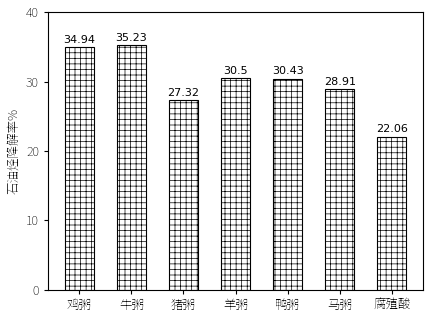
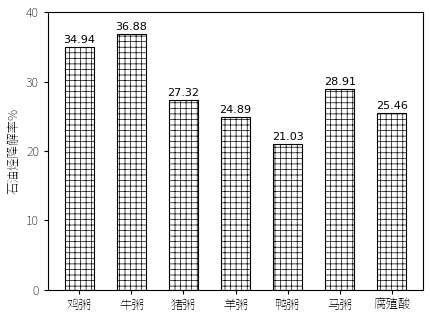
牛粥: 35.23 -> 36.88
羊粥: 30.5 -> 24.89
鸭粥: 30.43 -> 21.03
腐殖酸: 22.06 -> 25.46
